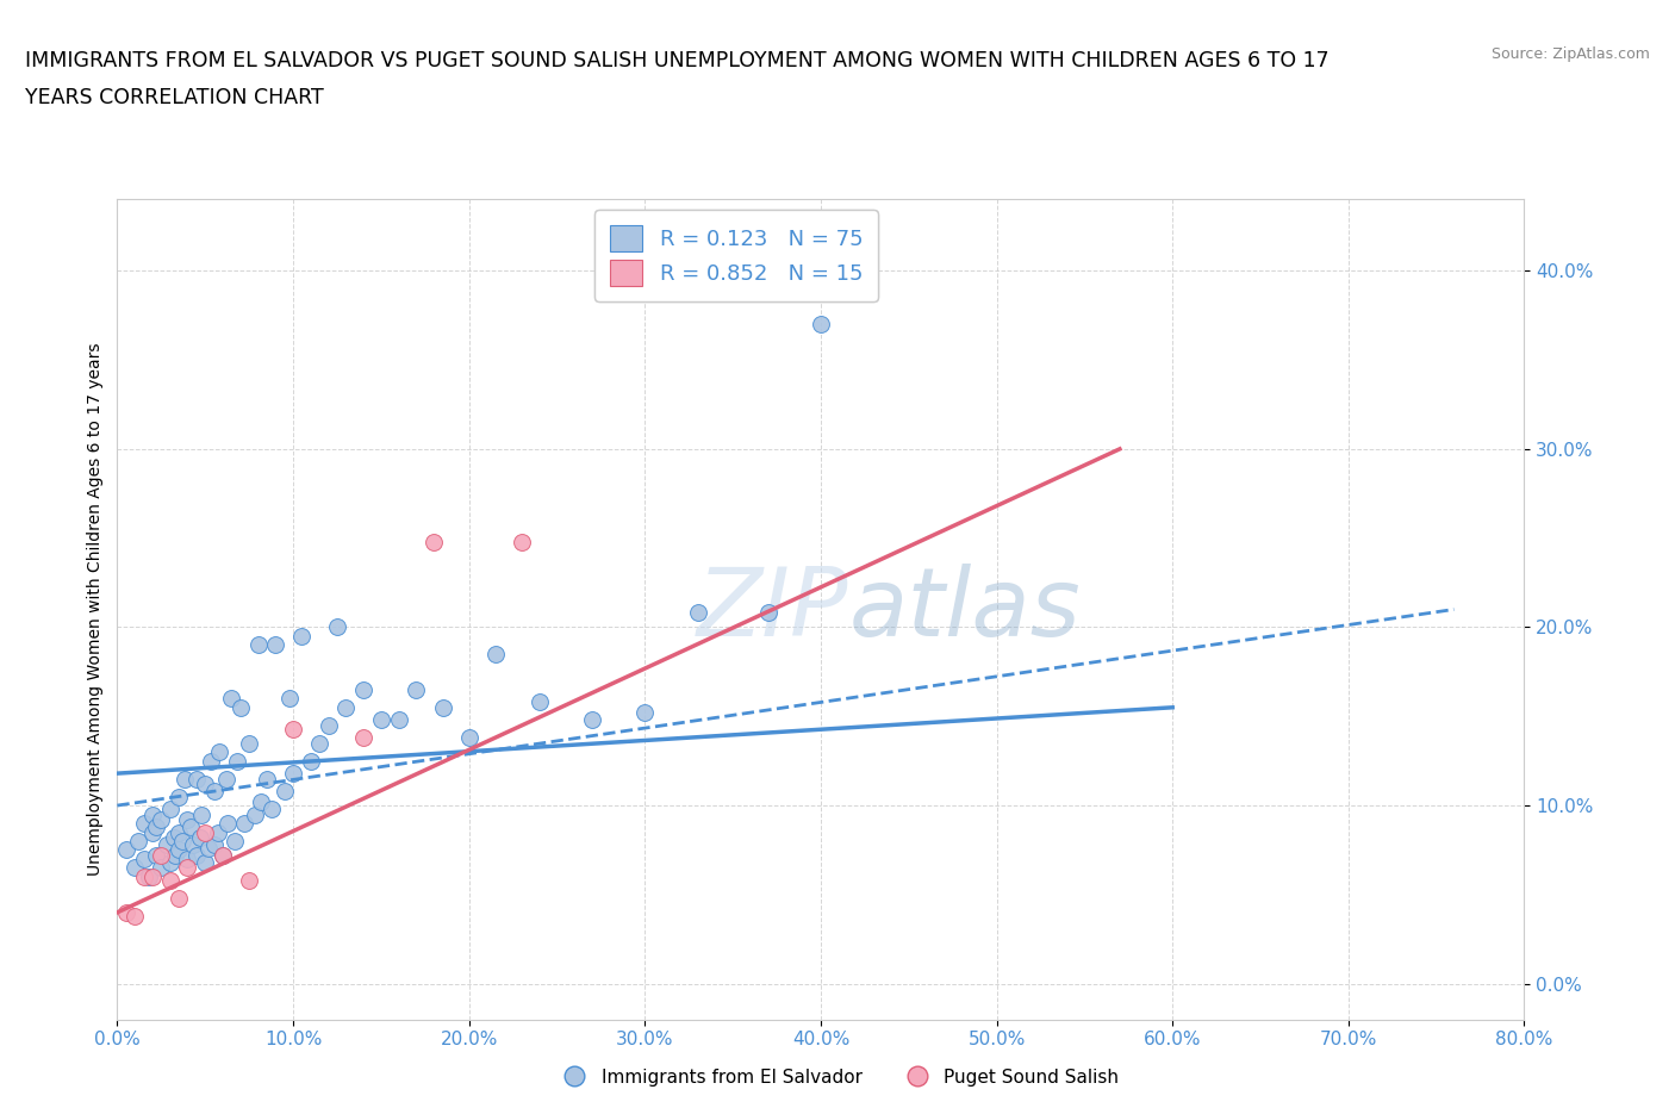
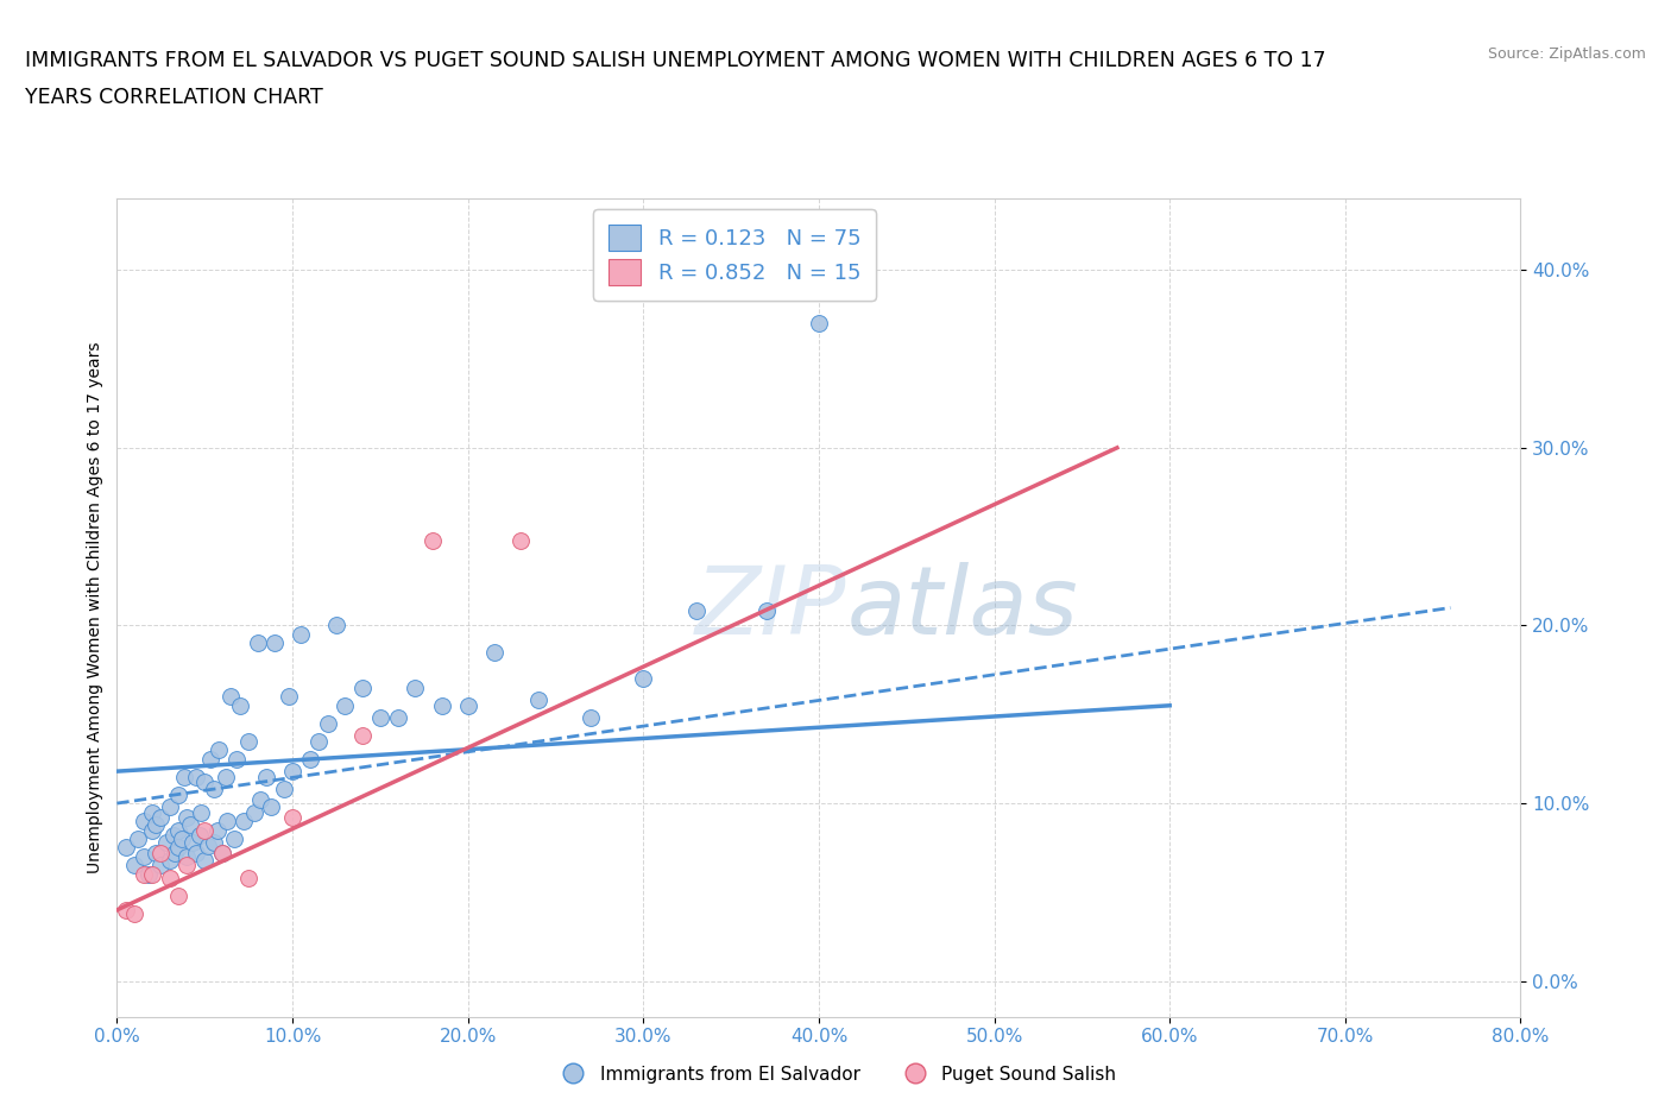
Puget Sound Salish/10.0%: 14.3% -> 9.2%
Immigrants from El Salvador/20.0%: 13.8% -> 15.5%
Immigrants from El Salvador/30.0%: 15.2% -> 17.0%
